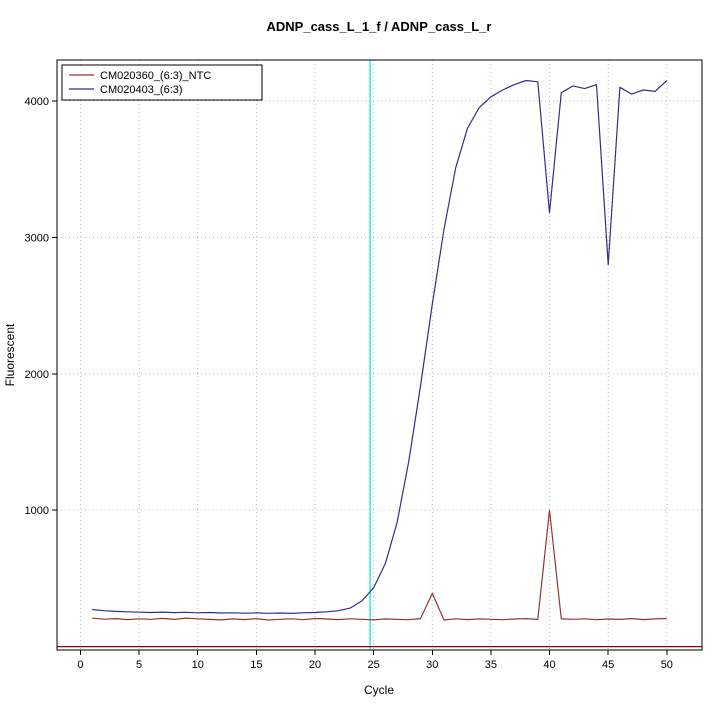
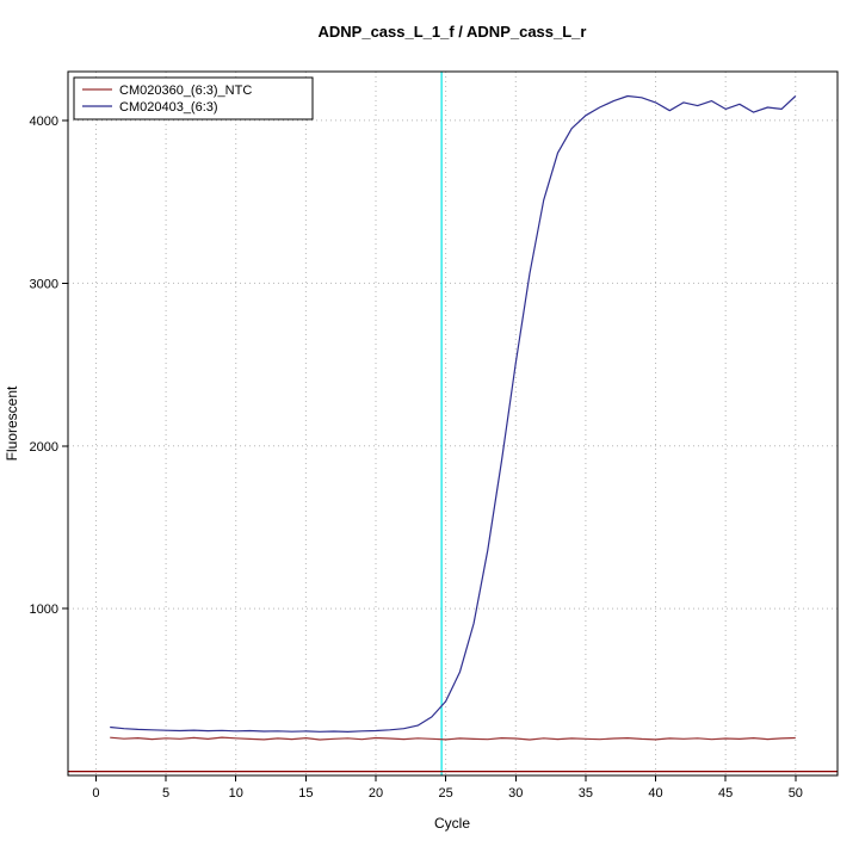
CM020360_(6:3)_NTC/30: 390 -> 200
CM020360_(6:3)_NTC/40: 1000 -> 200
CM020403_(6:3)/40: 3180 -> 4110
CM020403_(6:3)/45: 2800 -> 4070
